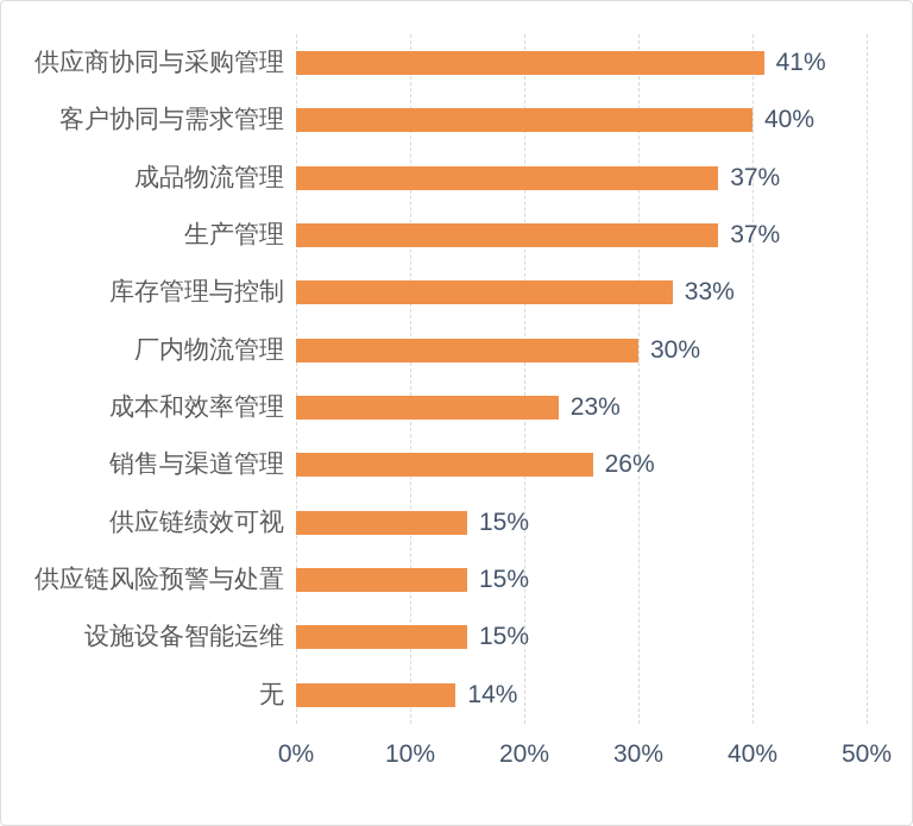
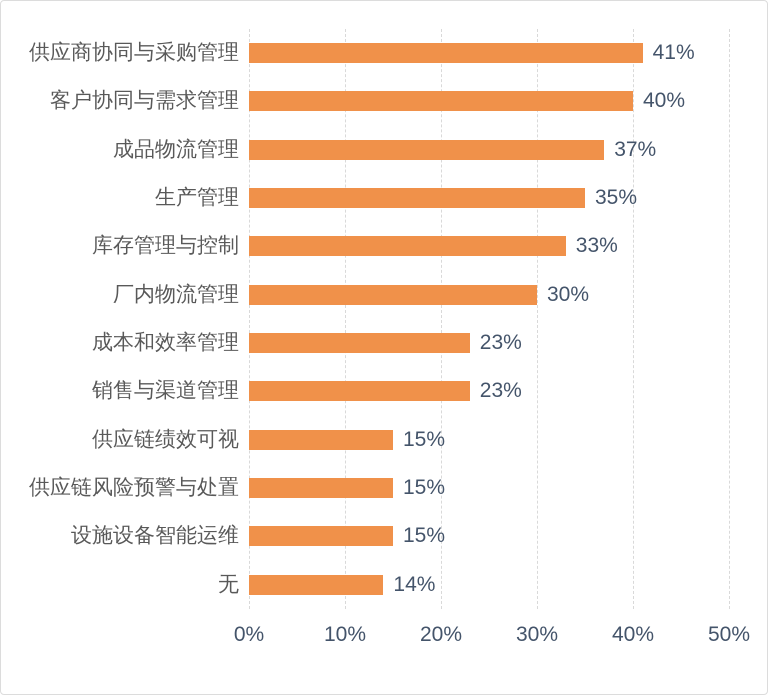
生产管理: 37% -> 35%
销售与渠道管理: 26% -> 23%
